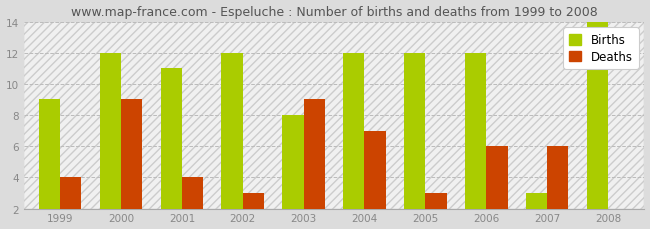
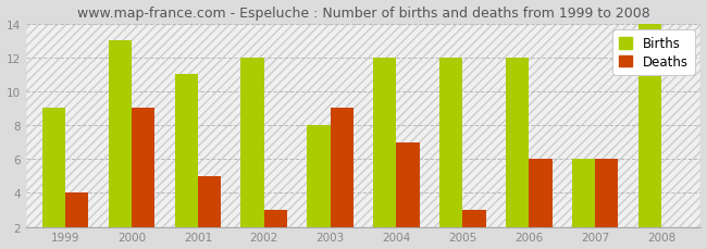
Births/2000: 12 -> 13
Deaths/2001: 4 -> 5
Births/2007: 3 -> 6
